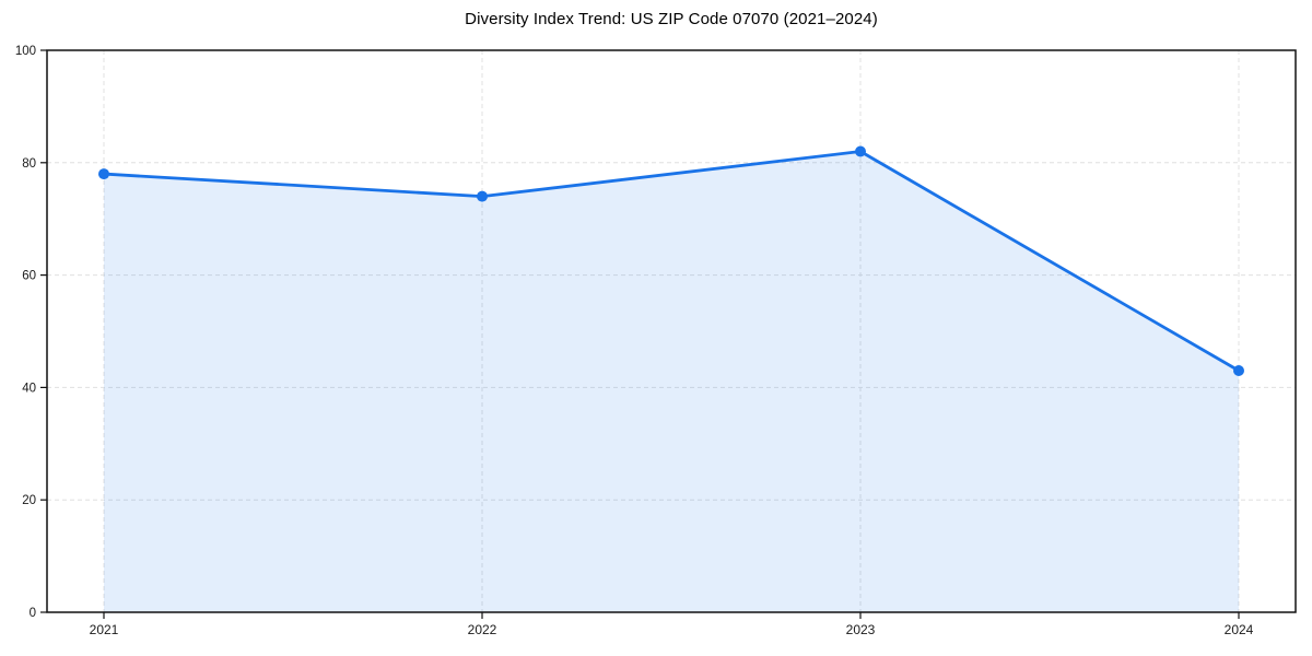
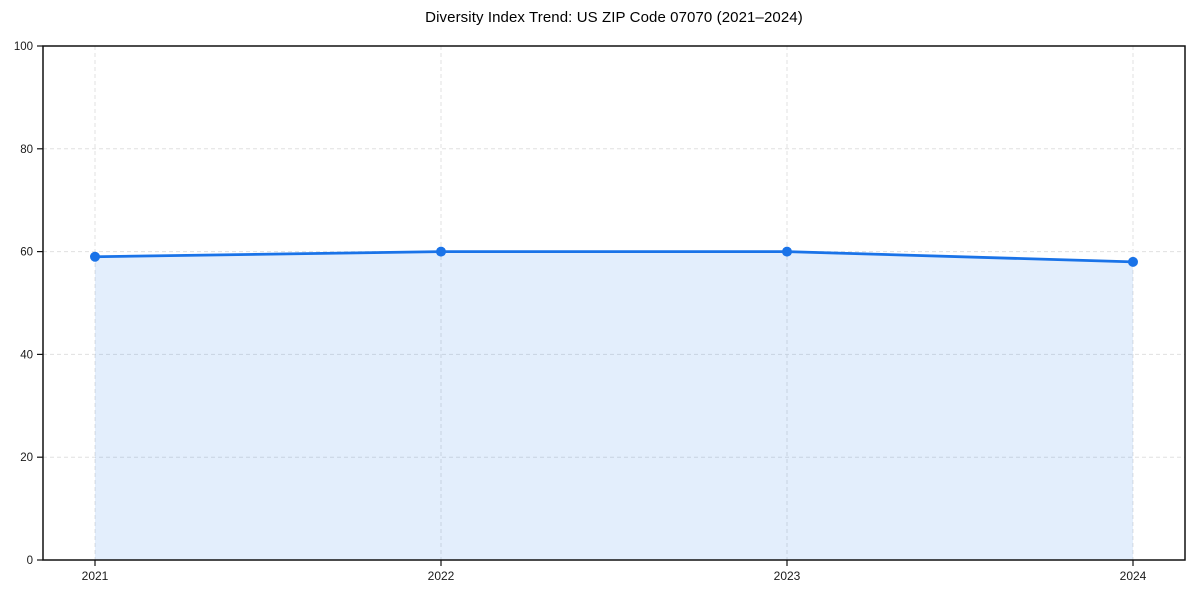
2021: 78 -> 59
2022: 74 -> 60
2023: 82 -> 60
2024: 43 -> 58
